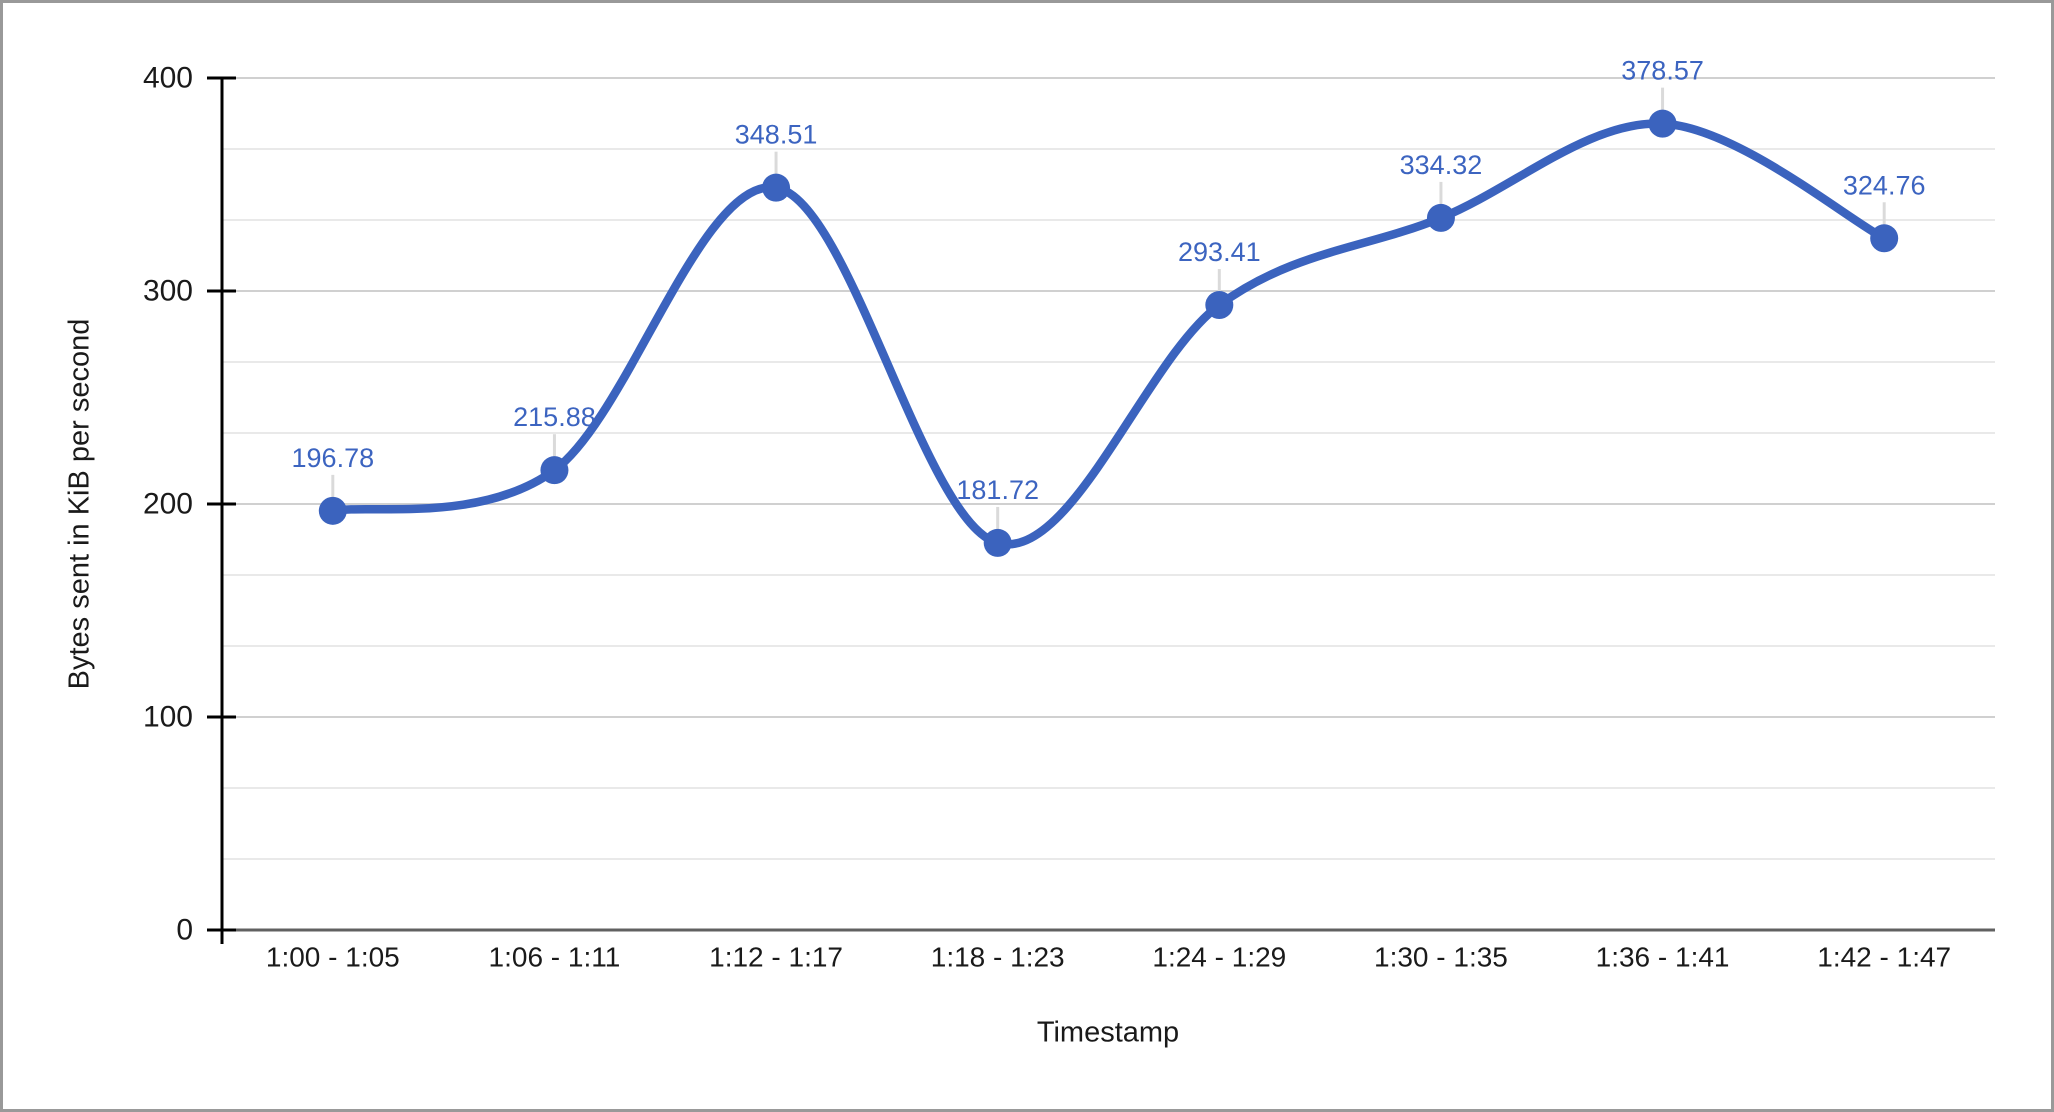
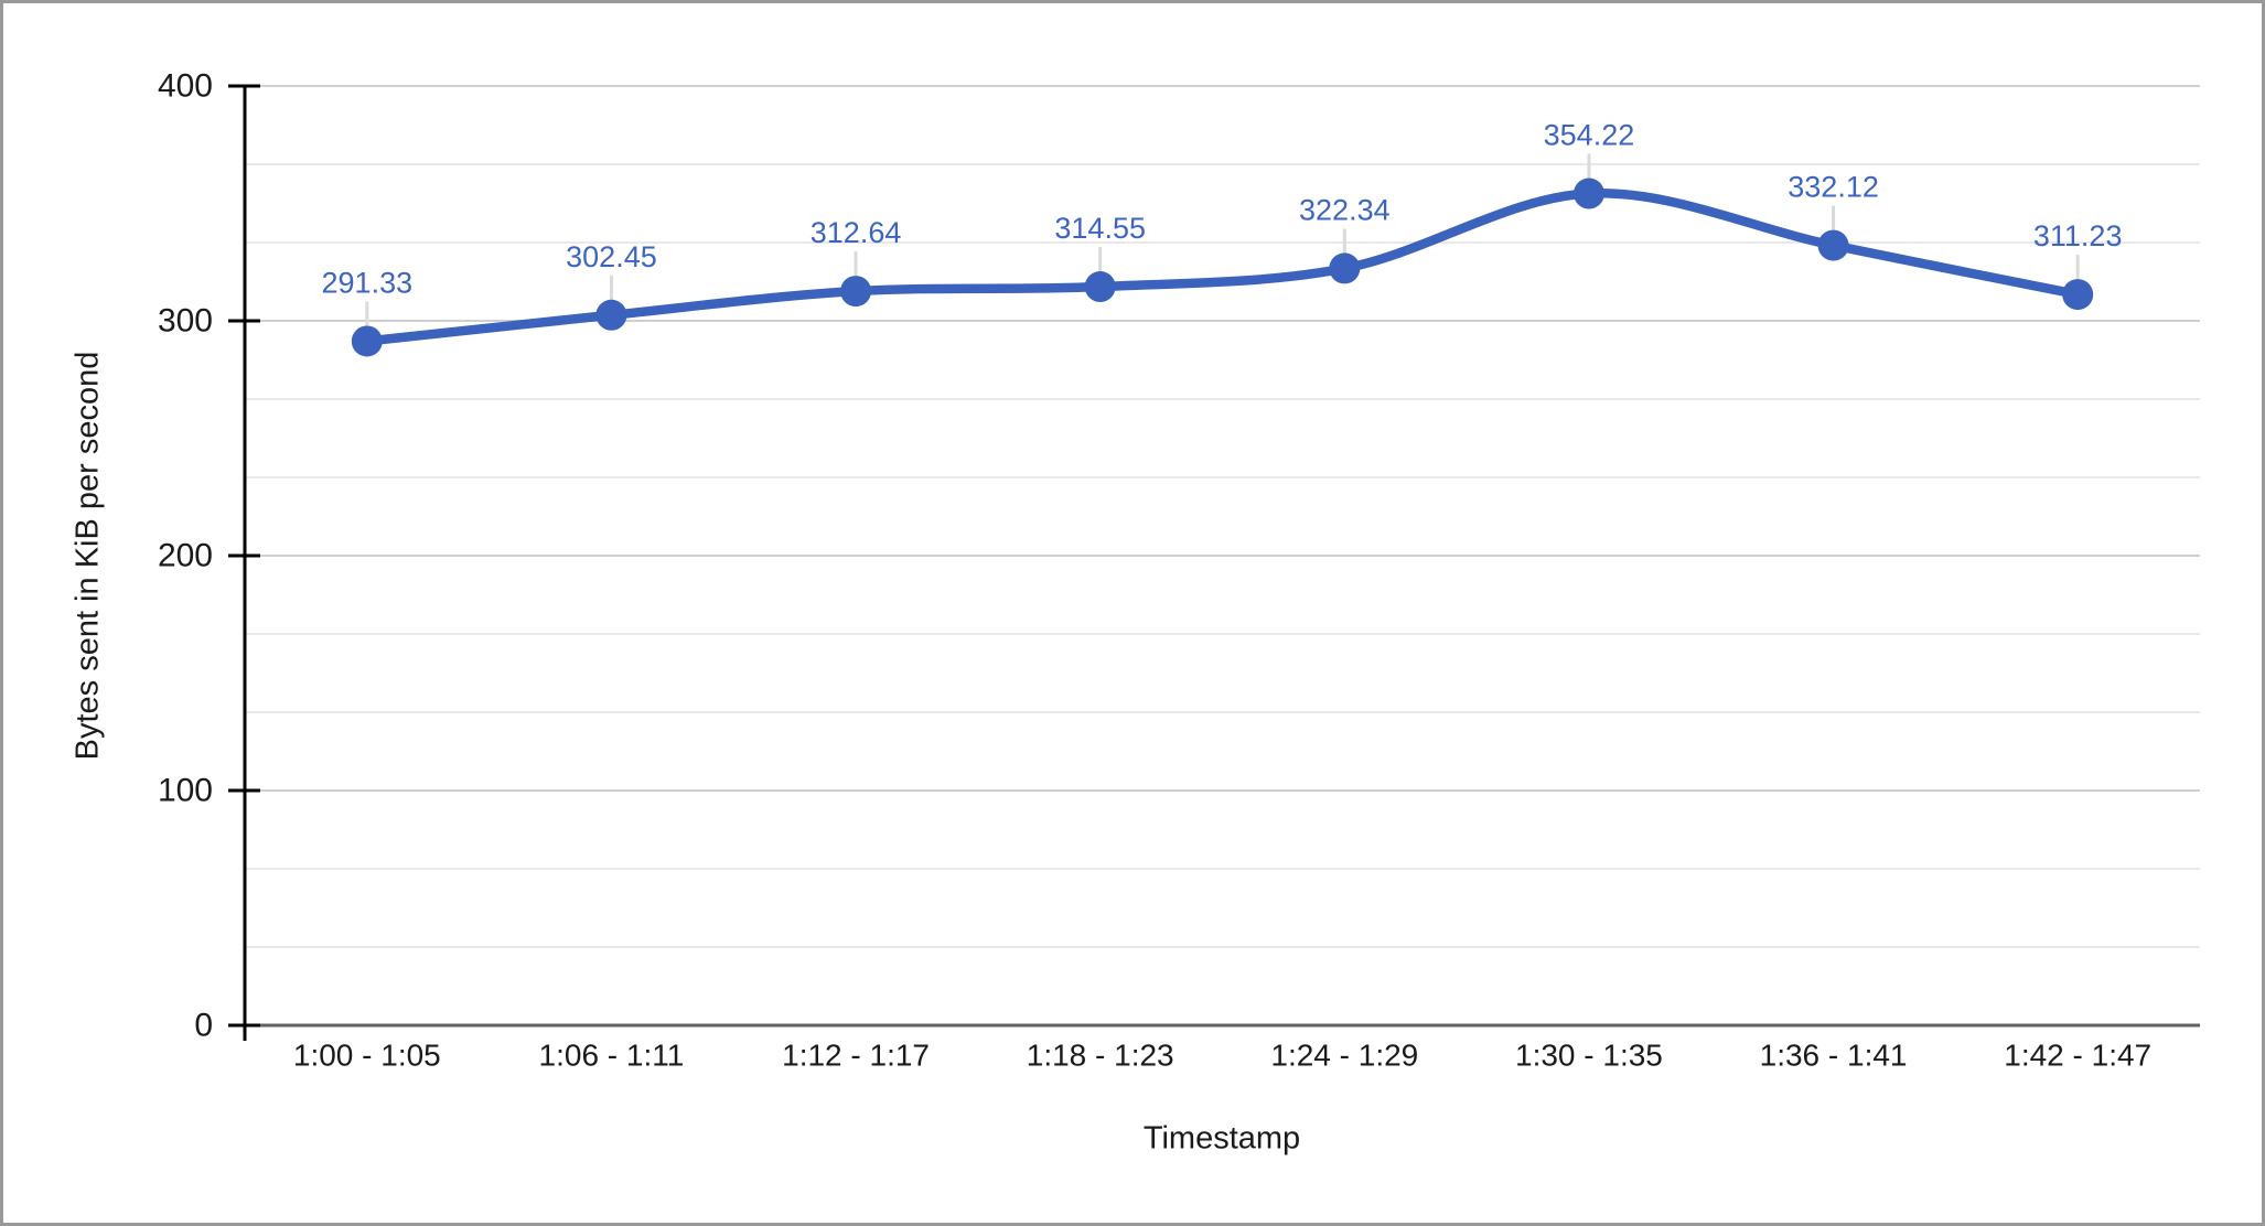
1:00 - 1:05: 196.78 -> 291.33
1:06 - 1:11: 215.88 -> 302.45
1:12 - 1:17: 348.51 -> 312.64
1:18 - 1:23: 181.72 -> 314.55
1:24 - 1:29: 293.41 -> 322.34
1:30 - 1:35: 334.32 -> 354.22
1:36 - 1:41: 378.57 -> 332.12
1:42 - 1:47: 324.76 -> 311.23
